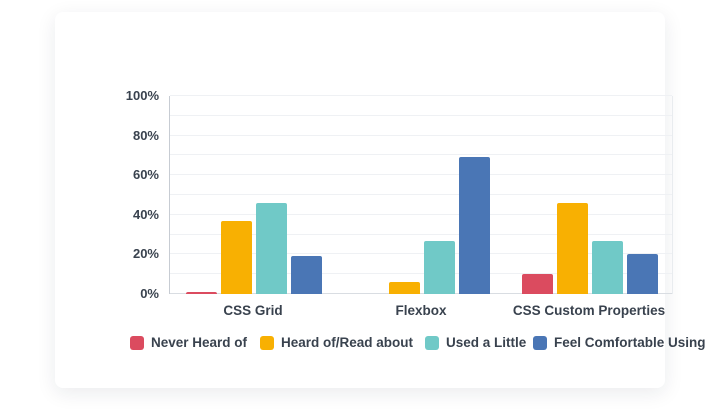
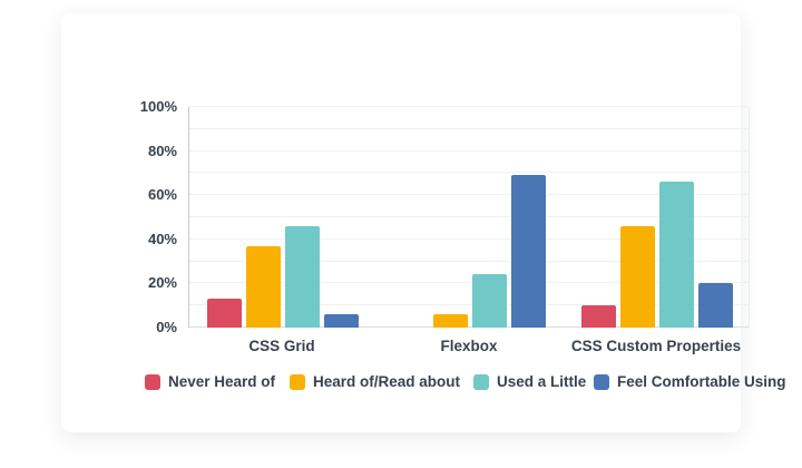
Never Heard of/CSS Grid: 1% -> 13%
Feel Comfortable Using/CSS Grid: 19% -> 6%
Used a Little/Flexbox: 27% -> 24%
Used a Little/CSS Custom Properties: 27% -> 66%
